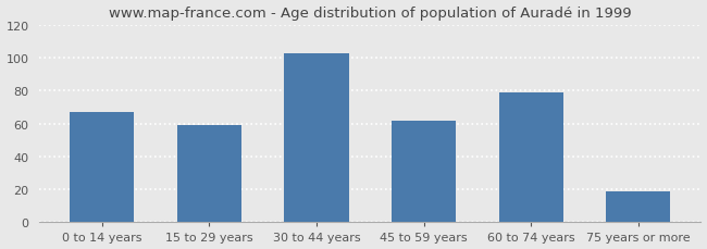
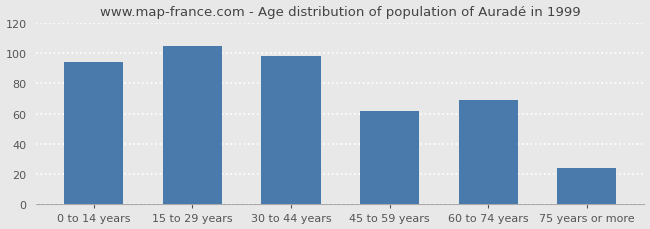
0 to 14 years: 67 -> 94
15 to 29 years: 59 -> 105
30 to 44 years: 103 -> 98
60 to 74 years: 79 -> 69
75 years or more: 19 -> 24
